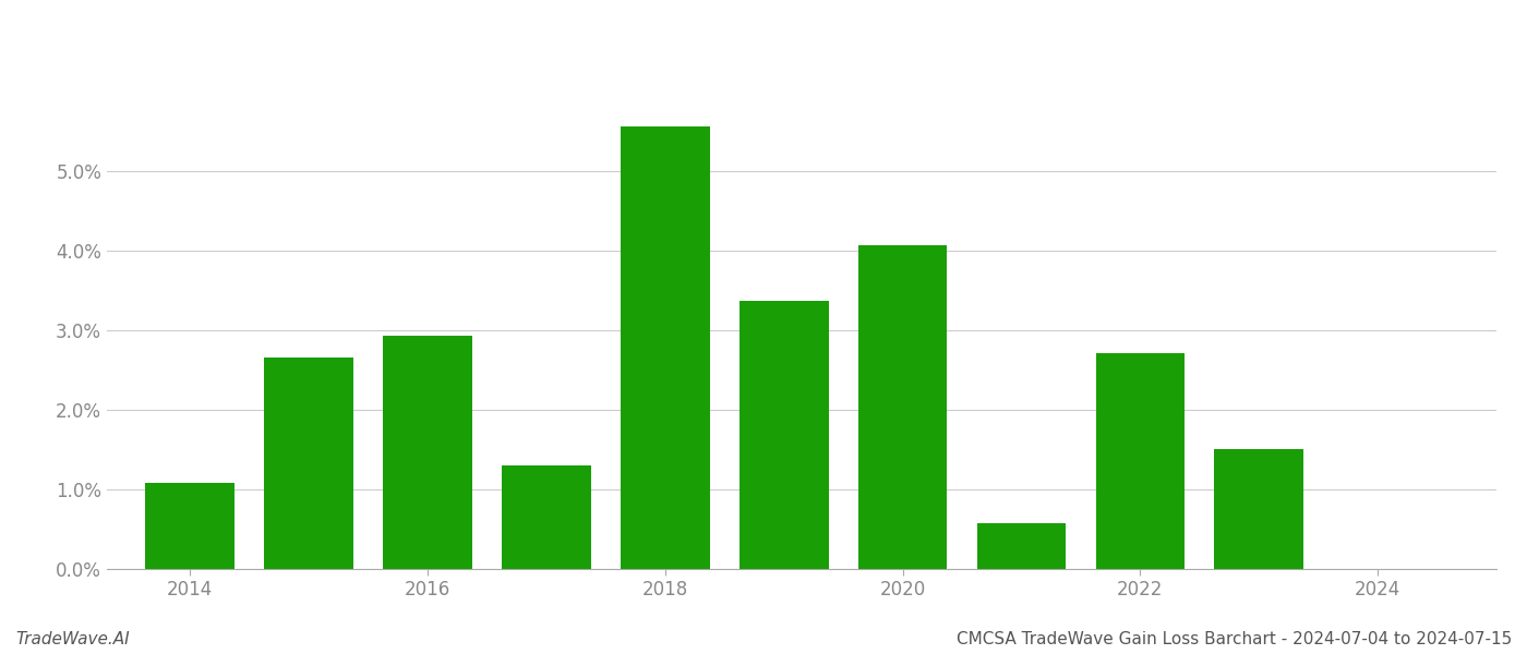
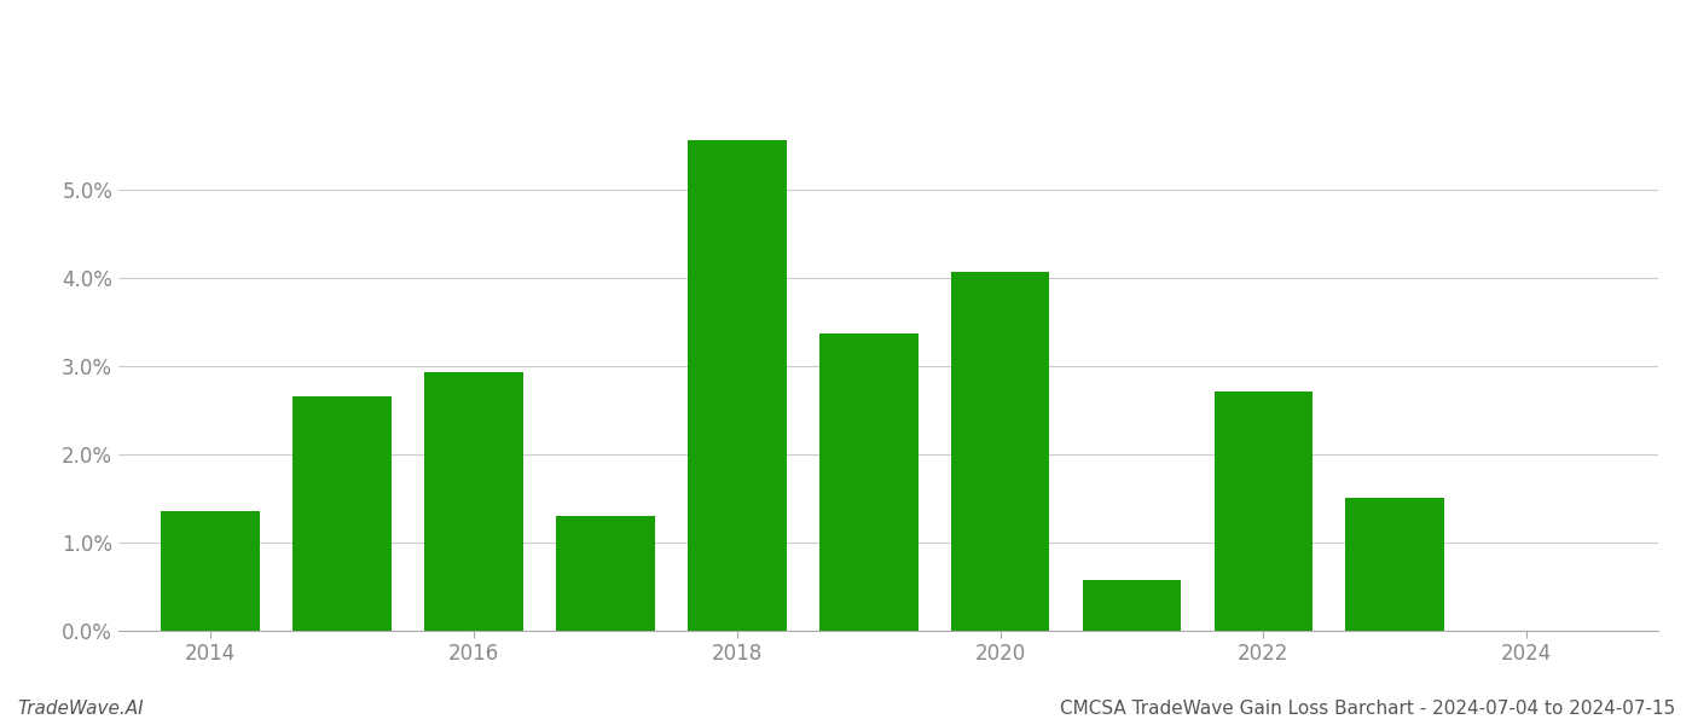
2014: 1.08% -> 1.35%
